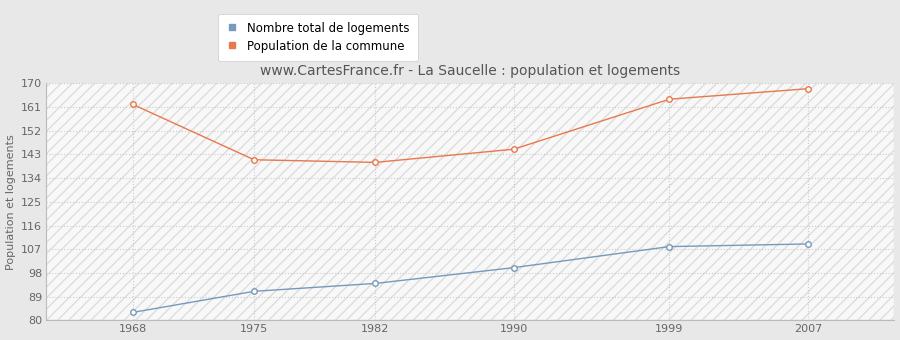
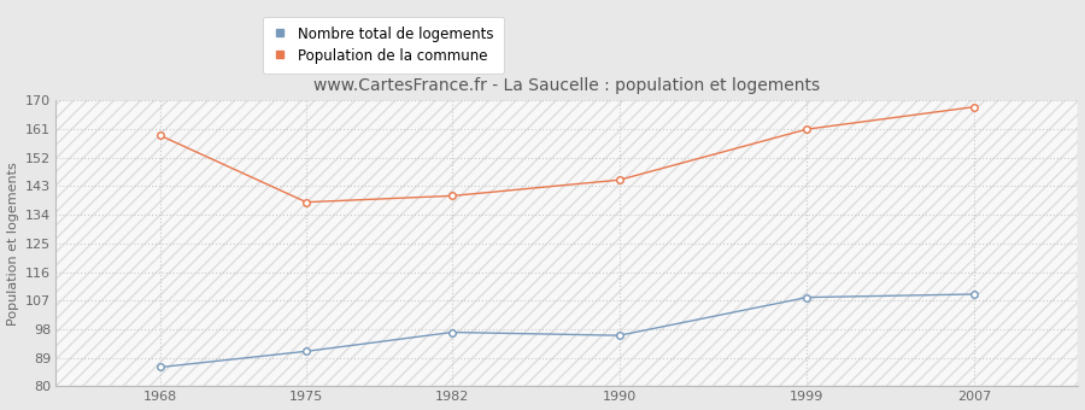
Nombre total de logements/1968: 83 -> 86
Population de la commune/1968: 162 -> 159
Population de la commune/1975: 141 -> 138
Nombre total de logements/1982: 94 -> 97
Nombre total de logements/1990: 100 -> 96
Population de la commune/1999: 164 -> 161
